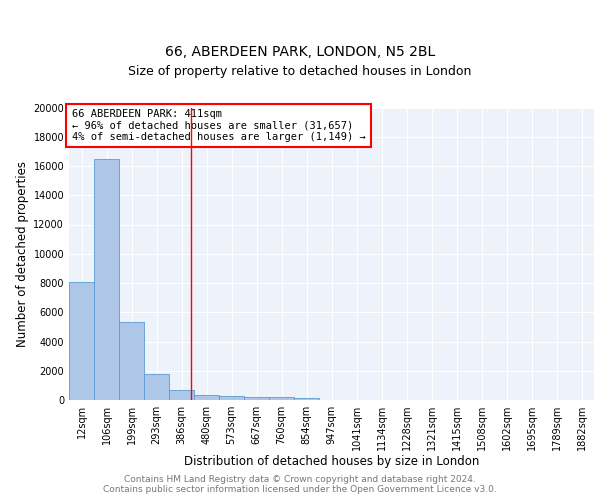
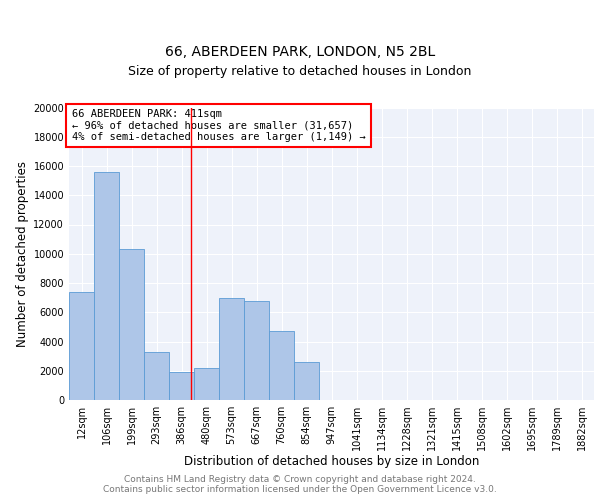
12sqm: 8100 -> 7400
106sqm: 16500 -> 15600
199sqm: 5300 -> 10300
293sqm: 1800 -> 3300
386sqm: 700 -> 1900
480sqm: 300 -> 2200
573sqm: 200 -> 7000
667sqm: 200 -> 6800
760sqm: 200 -> 4700
854sqm: 200 -> 2600
